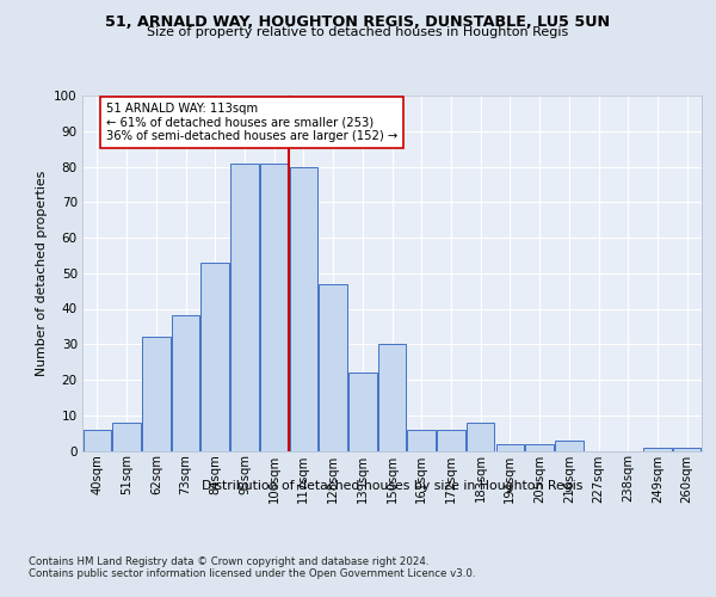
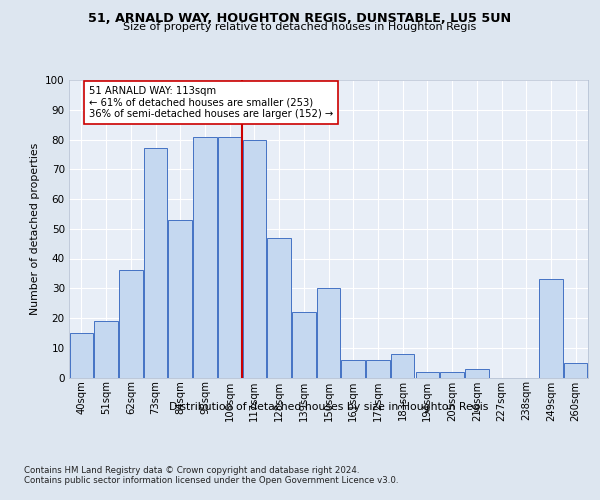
40sqm: 6 -> 15
51sqm: 8 -> 19
62sqm: 32 -> 36
73sqm: 38 -> 77
249sqm: 1 -> 33
260sqm: 1 -> 5
